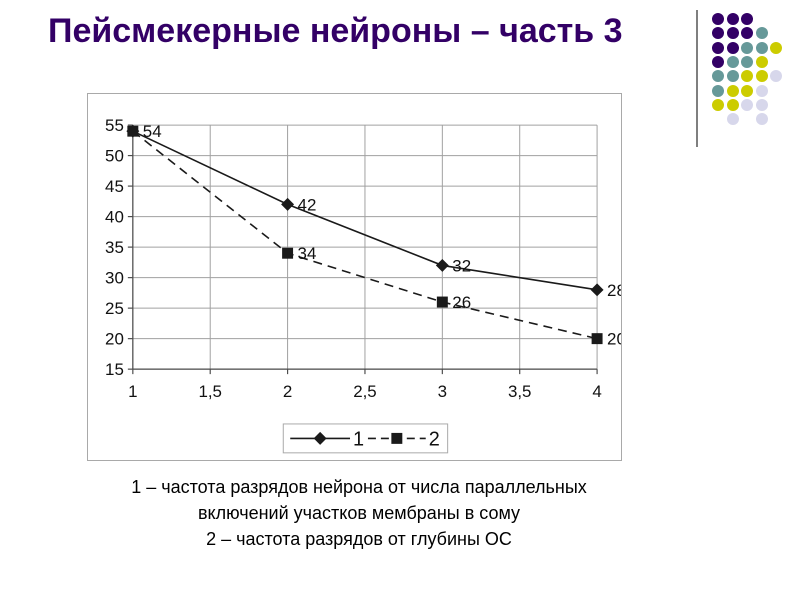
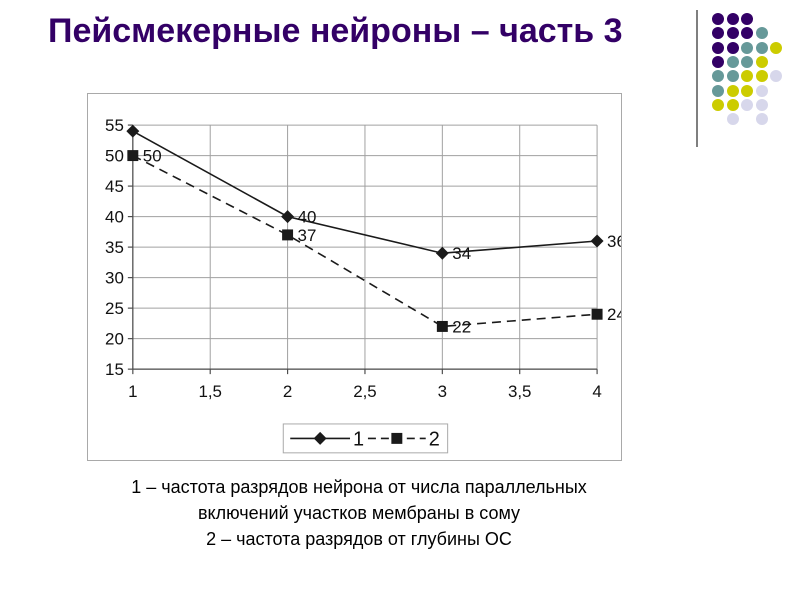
2/1: 54 -> 50
1/2: 42 -> 40
2/2: 34 -> 37
1/3: 32 -> 34
2/3: 26 -> 22
1/4: 28 -> 36
2/4: 20 -> 24
